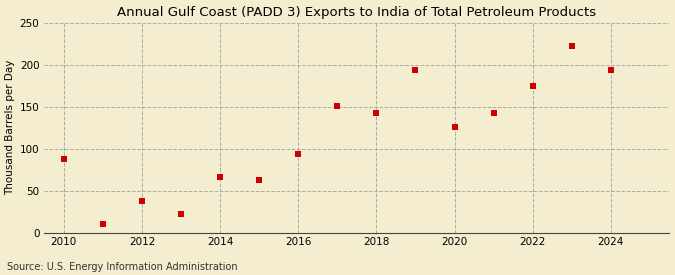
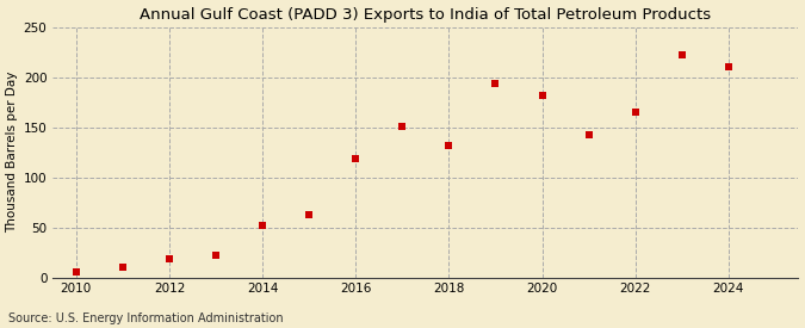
2010: 88 -> 6
2012: 38 -> 19
2014: 66 -> 52
2016: 94 -> 119
2018: 142 -> 131
2020: 126 -> 182
2022: 174 -> 165
2024: 194 -> 210
